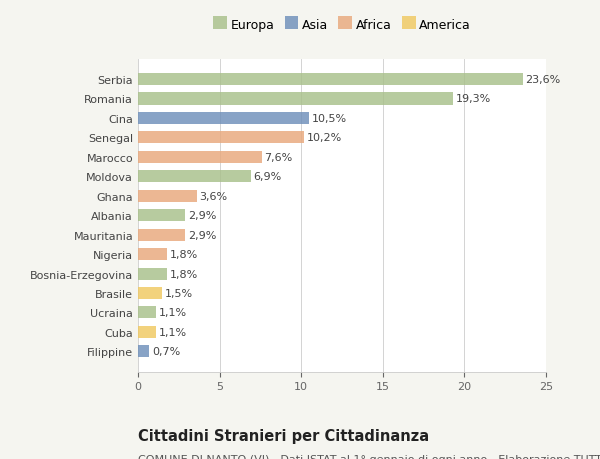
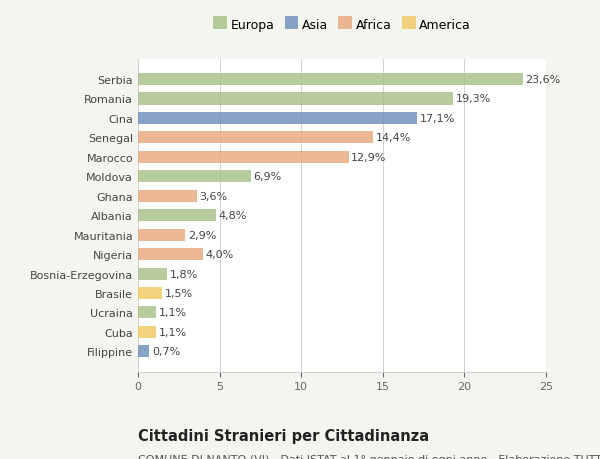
Cina: 10,5% -> 17,1%
Senegal: 10,2% -> 14,4%
Marocco: 7,6% -> 12,9%
Albania: 2,9% -> 4,8%
Nigeria: 1,8% -> 4,0%
